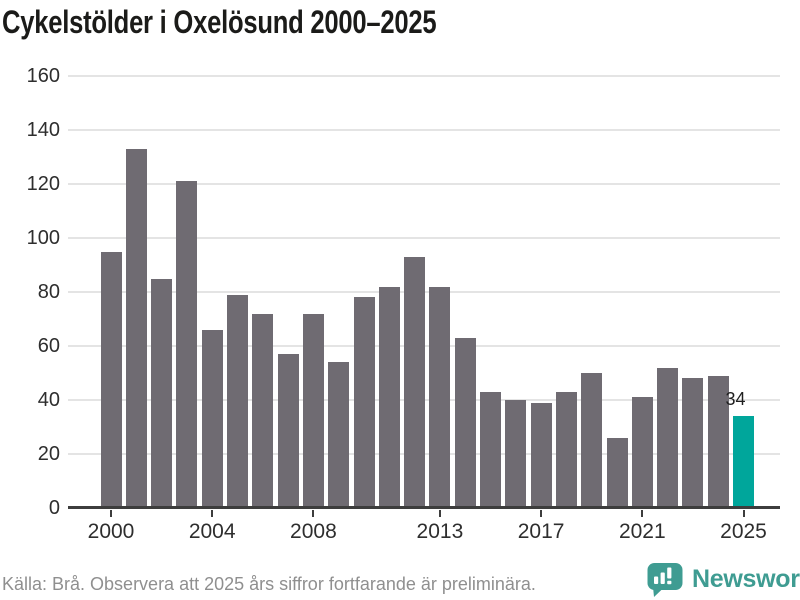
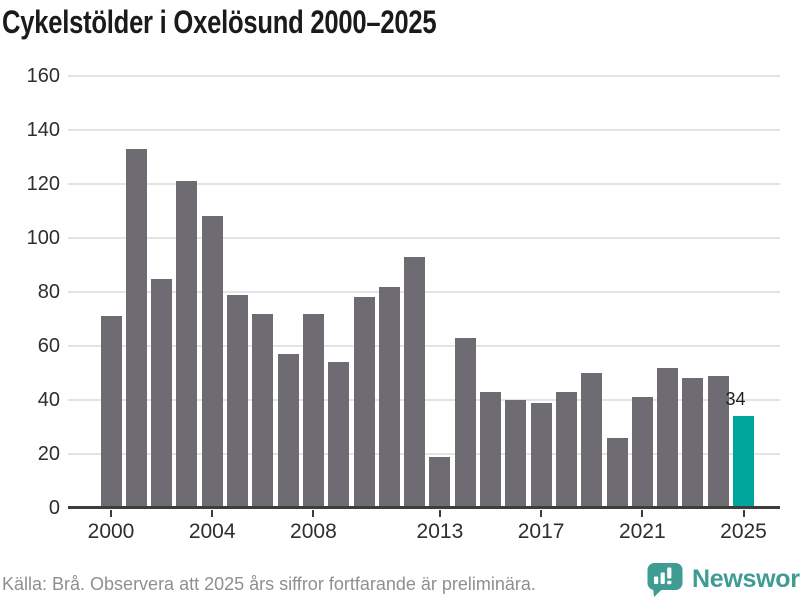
2000: 95 -> 71
2004: 66 -> 108
2013: 82 -> 19
